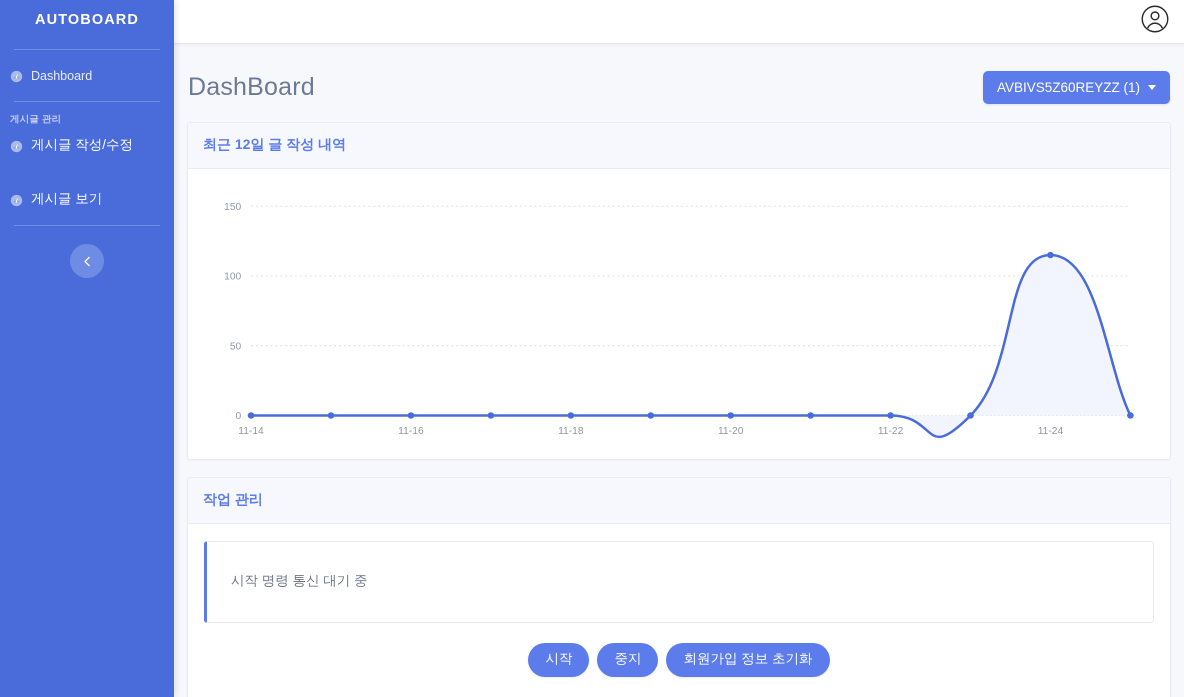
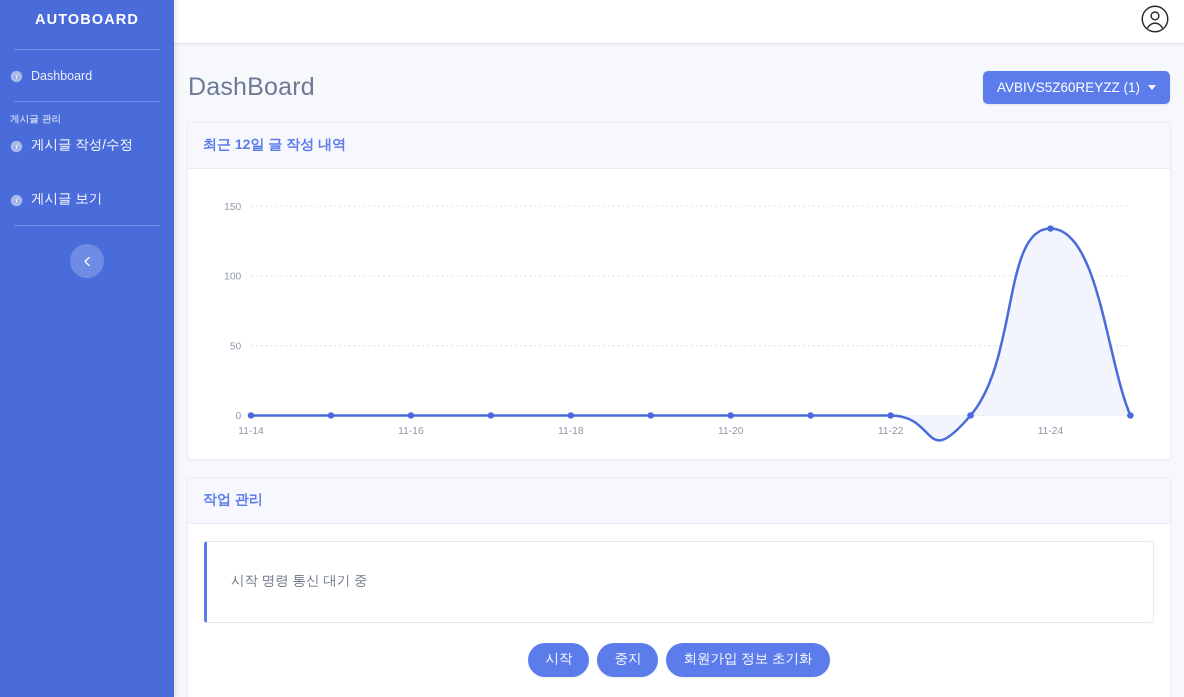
11-24: 115 -> 134
